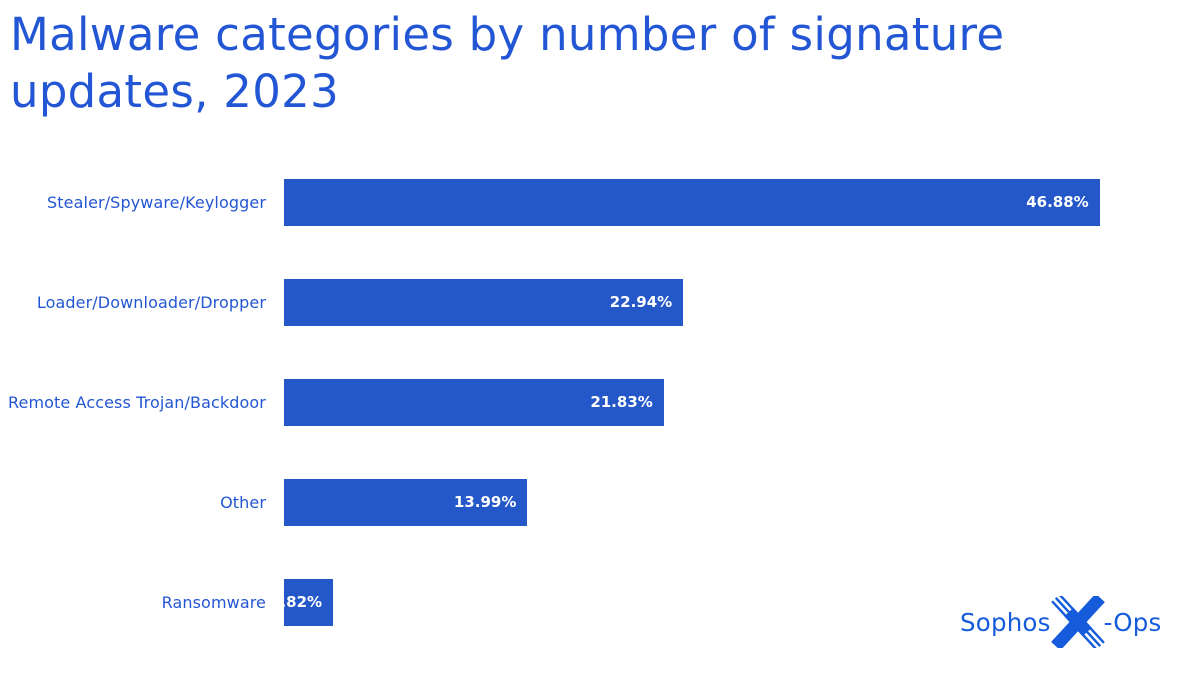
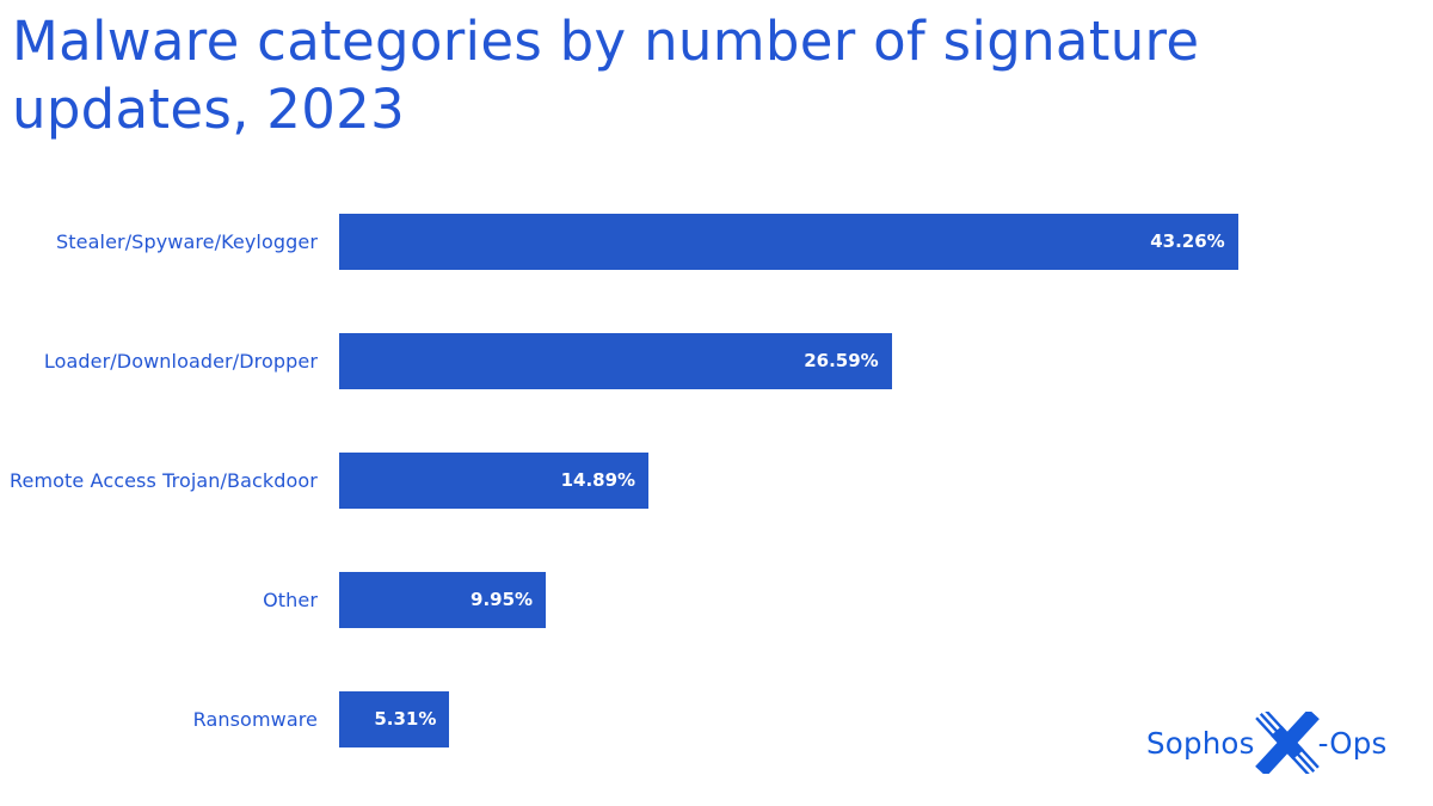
Stealer/Spyware/Keylogger: 46.88% -> 43.26%
Loader/Downloader/Dropper: 22.94% -> 26.59%
Remote Access Trojan/Backdoor: 21.83% -> 14.89%
Other: 13.99% -> 9.95%
Ransomware: 2.82% -> 5.31%
